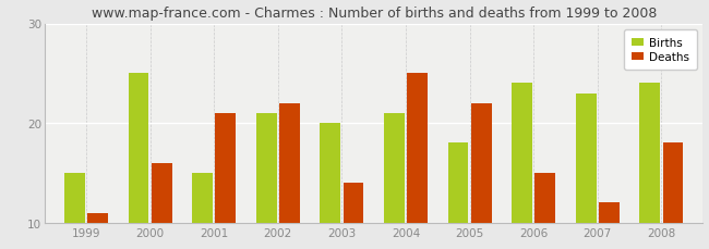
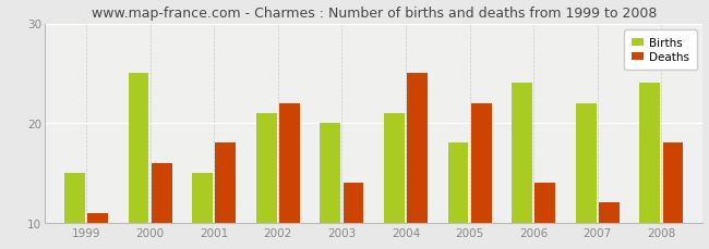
Deaths/2001: 21 -> 18
Deaths/2006: 15 -> 14
Births/2007: 23 -> 22
